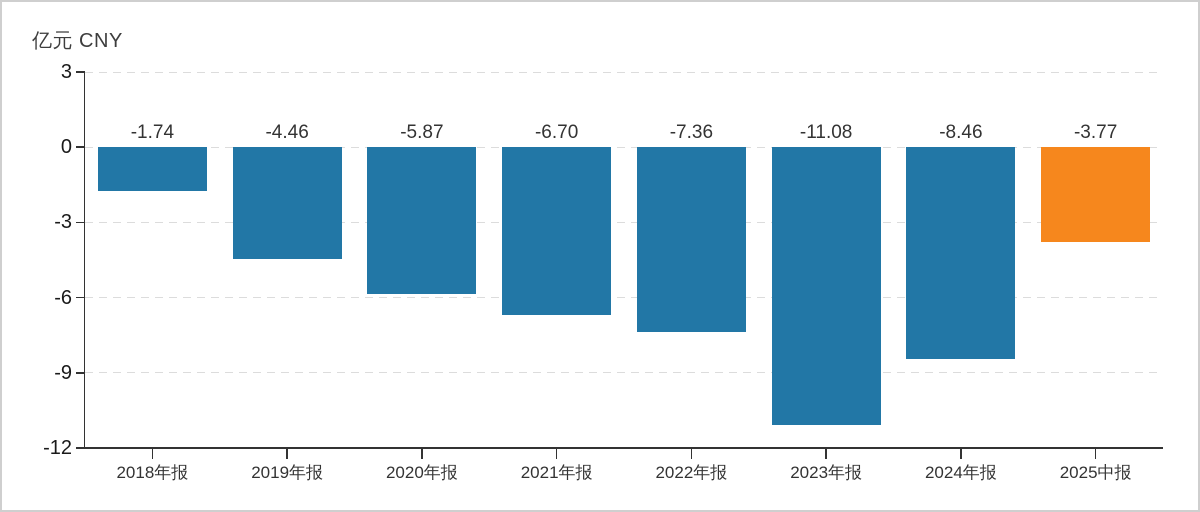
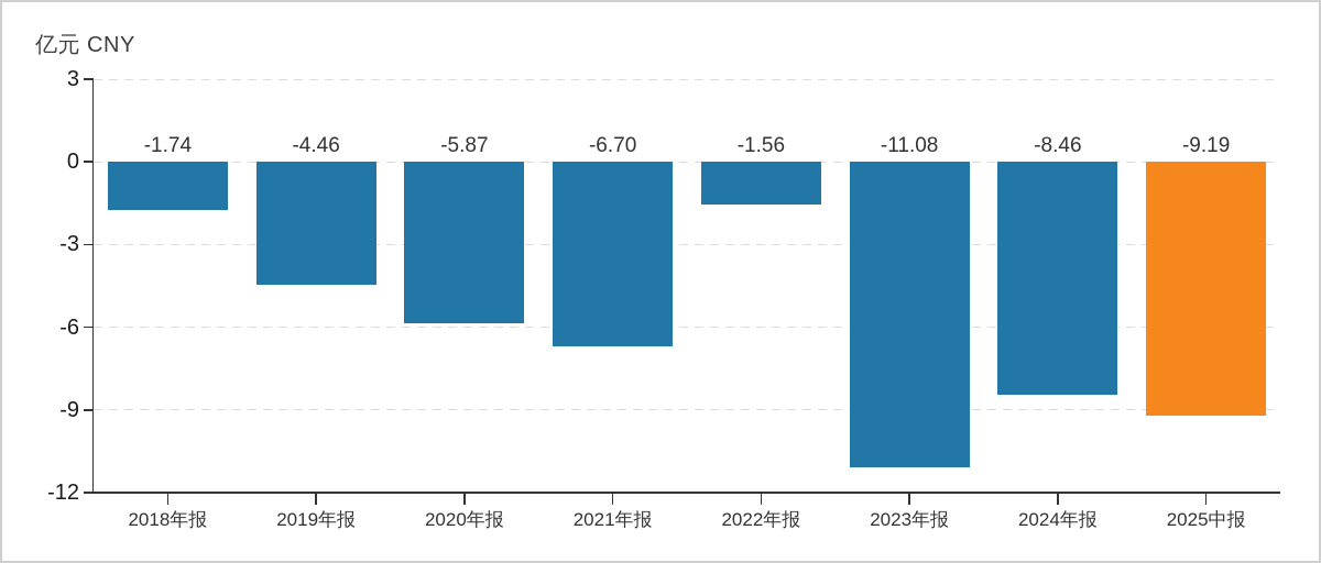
2022年报: -7.36 -> -1.56
2025中报: -3.77 -> -9.19
